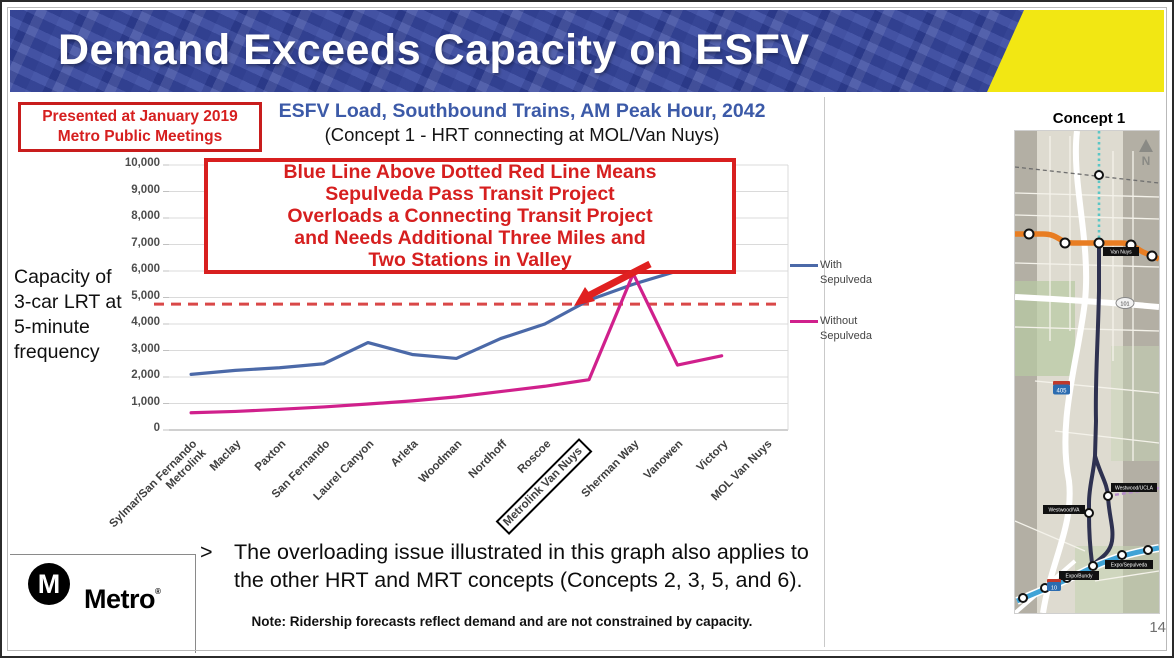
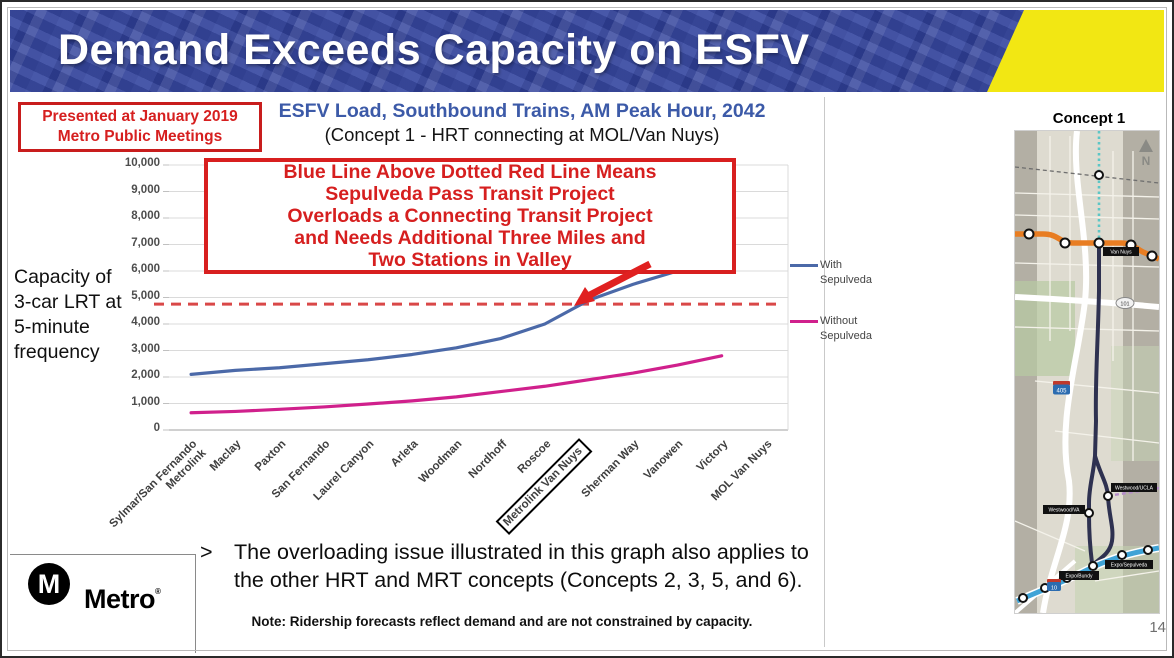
With Sepulveda/Laurel Canyon: 3300 -> 2600
With Sepulveda/Woodman: 2700 -> 3100
Without Sepulveda/Sherman Way: 5900 -> 2200
